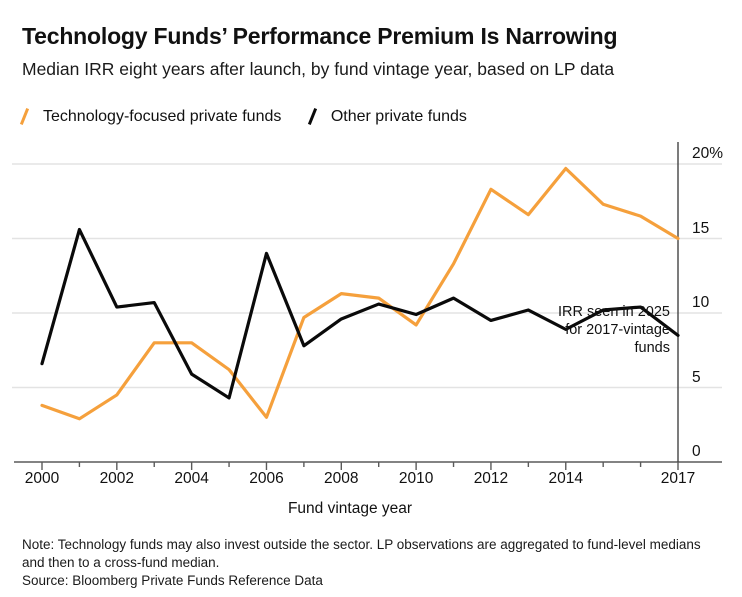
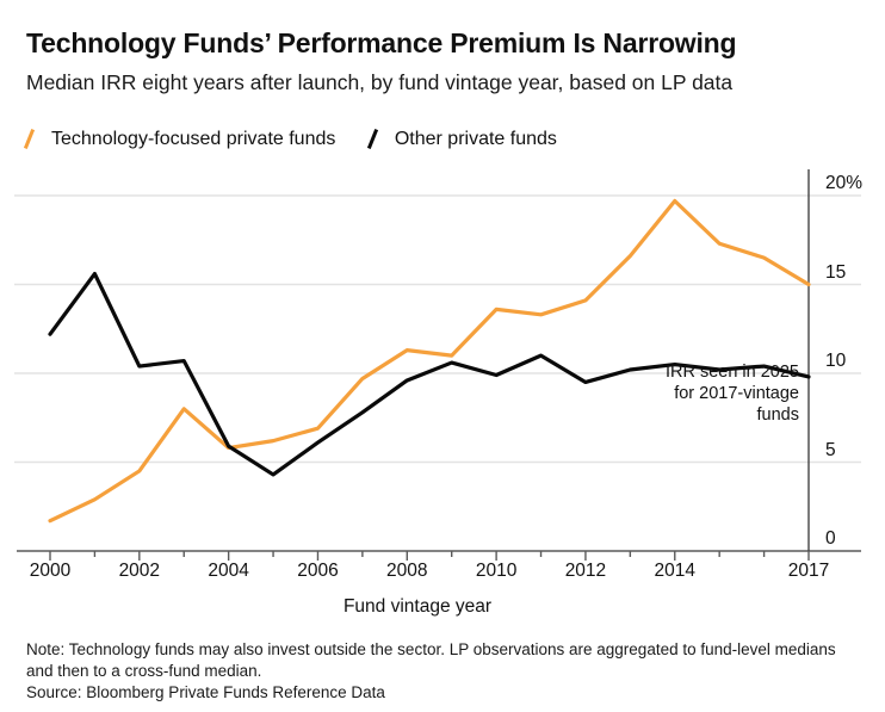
Technology-focused private funds/2000: 3.8% -> 1.7%
Other private funds/2000: 6.6% -> 12.2%
Technology-focused private funds/2004: 8.0% -> 5.8%
Technology-focused private funds/2006: 3.0% -> 6.9%
Other private funds/2006: 14.0% -> 6.1%
Technology-focused private funds/2010: 9.2% -> 13.6%
Technology-focused private funds/2012: 18.3% -> 14.1%
Other private funds/2014: 8.9% -> 10.5%
Other private funds/2017: 8.5% -> 9.8%
